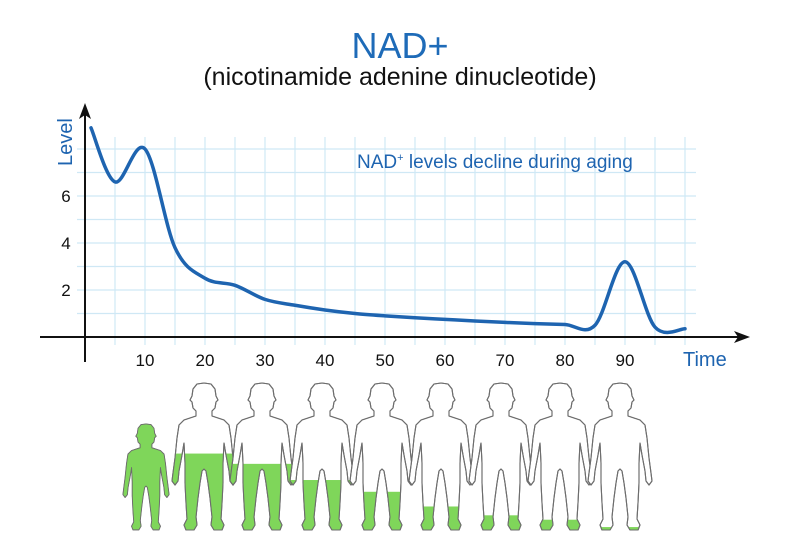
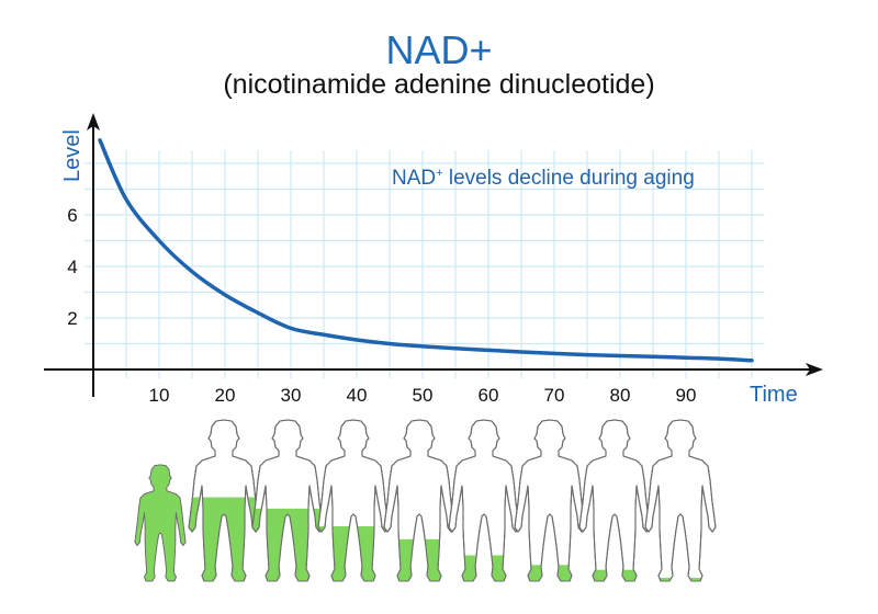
10: 8.0 -> 5.0
20: 2.5 -> 2.9
90: 3.2 -> 0.5
